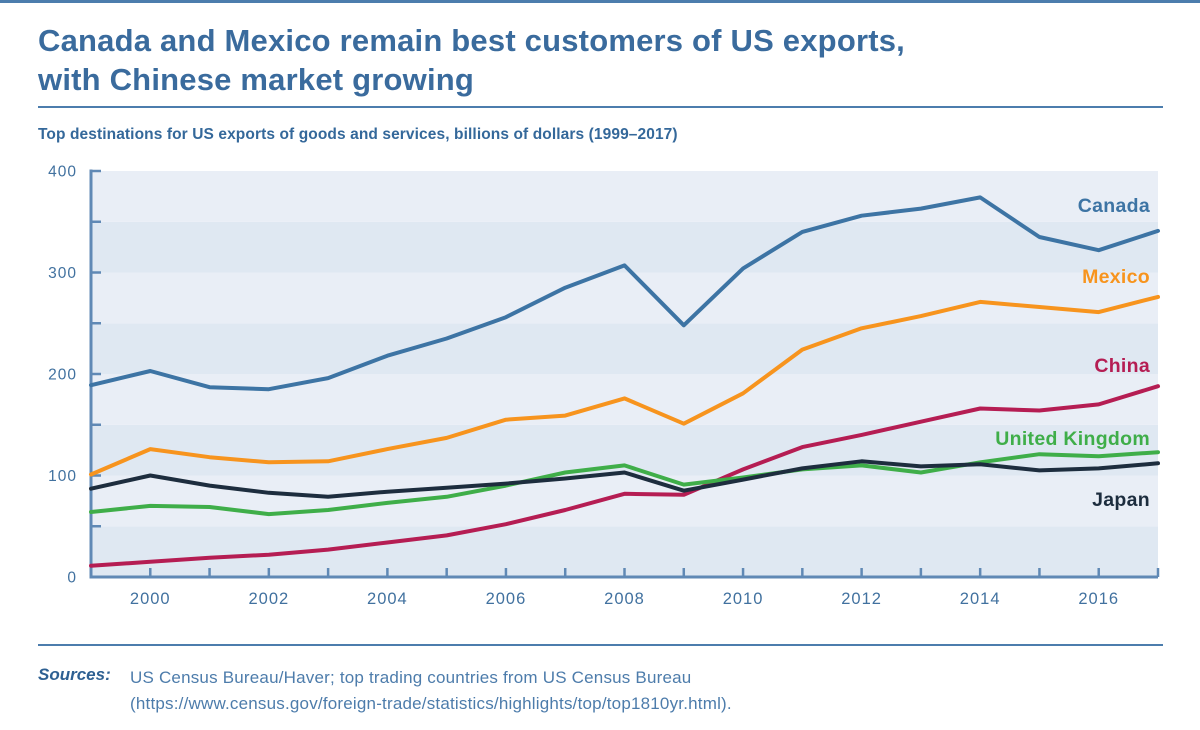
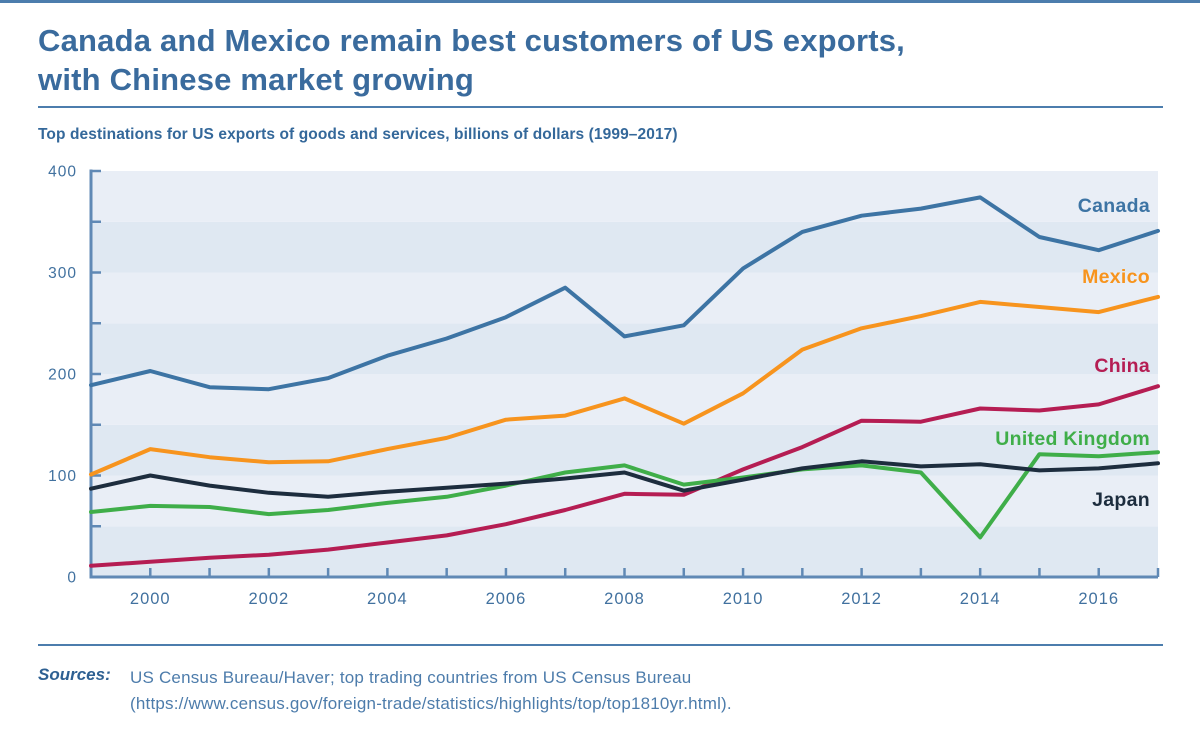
Canada/2008: 307 -> 237
China/2012: 140 -> 154
United Kingdom/2014: 113 -> 39
